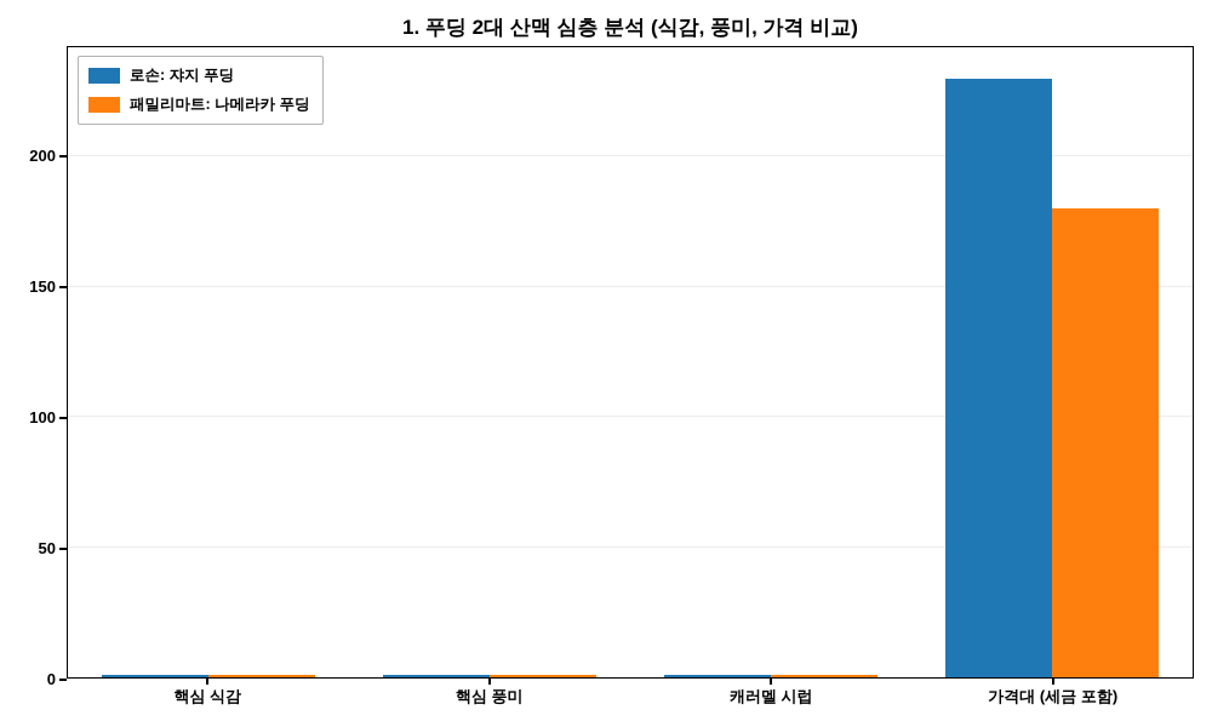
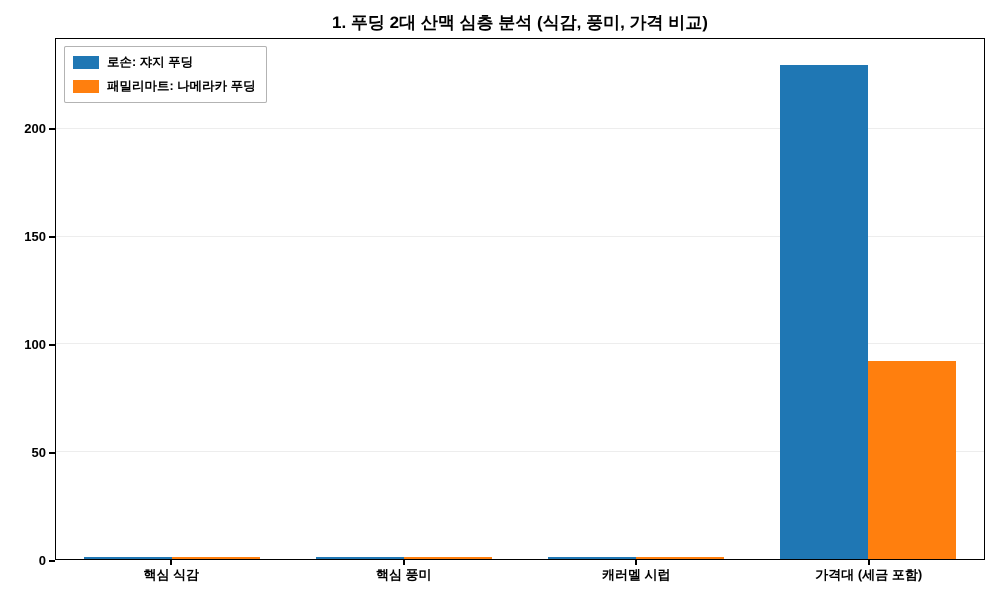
패밀리마트: 나메라카 푸딩/가격대 (세금 포함): 180 -> 92
